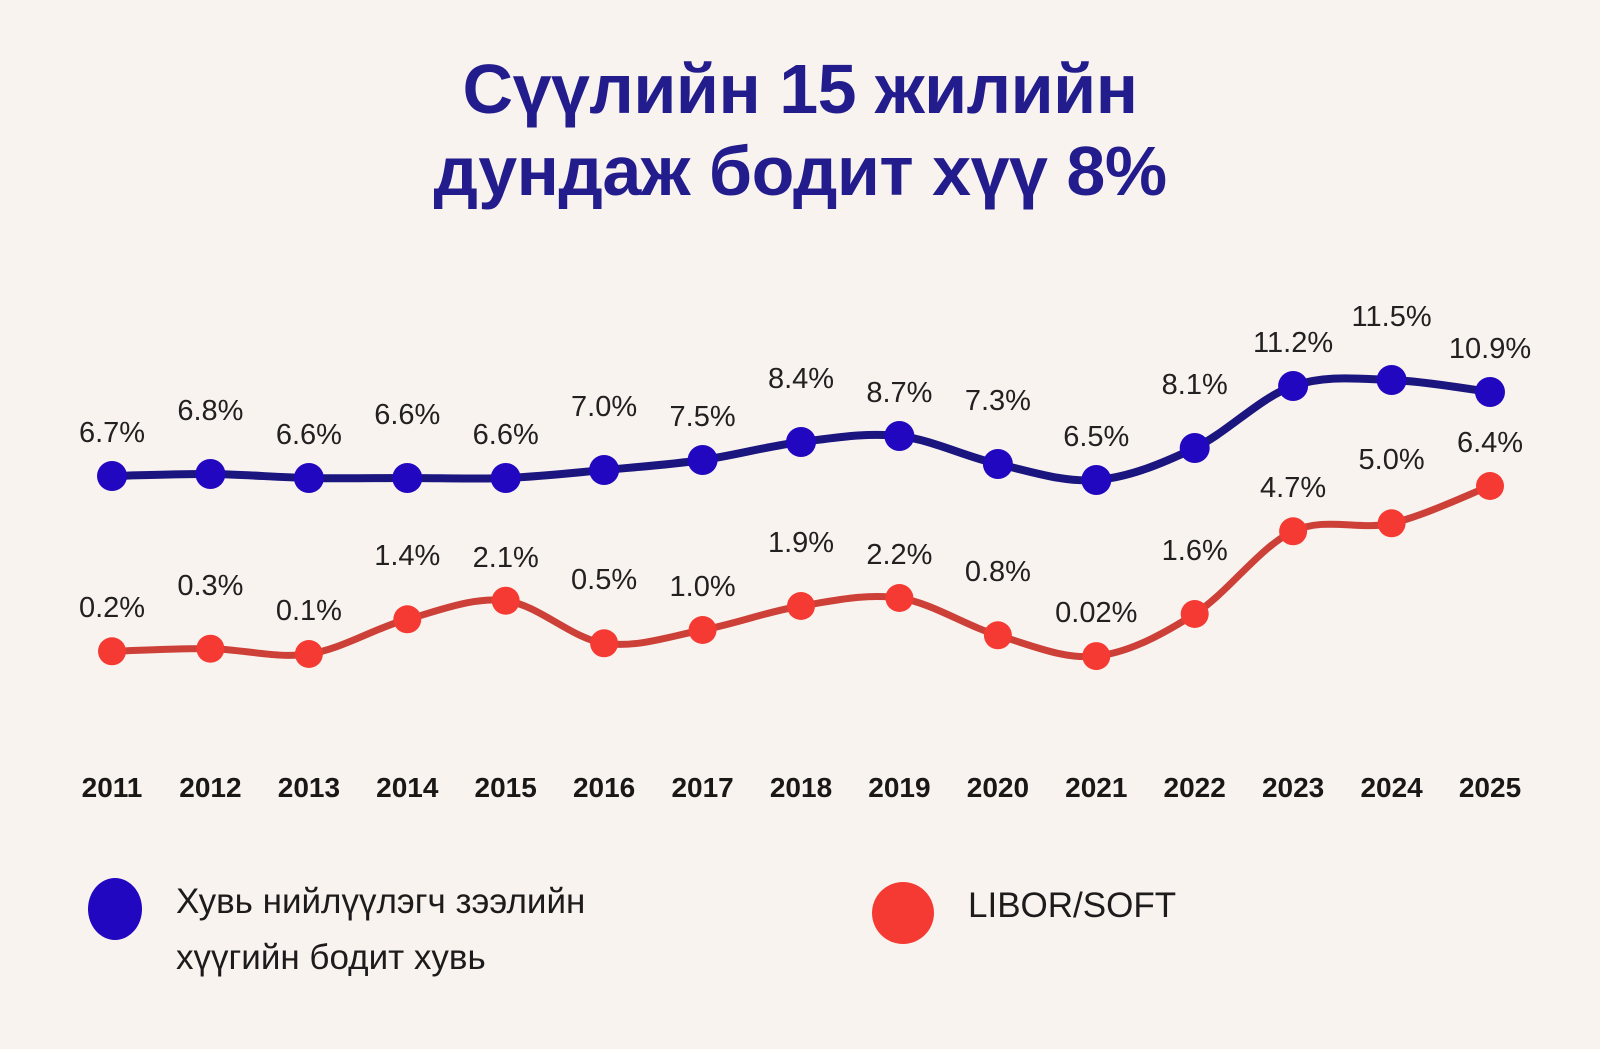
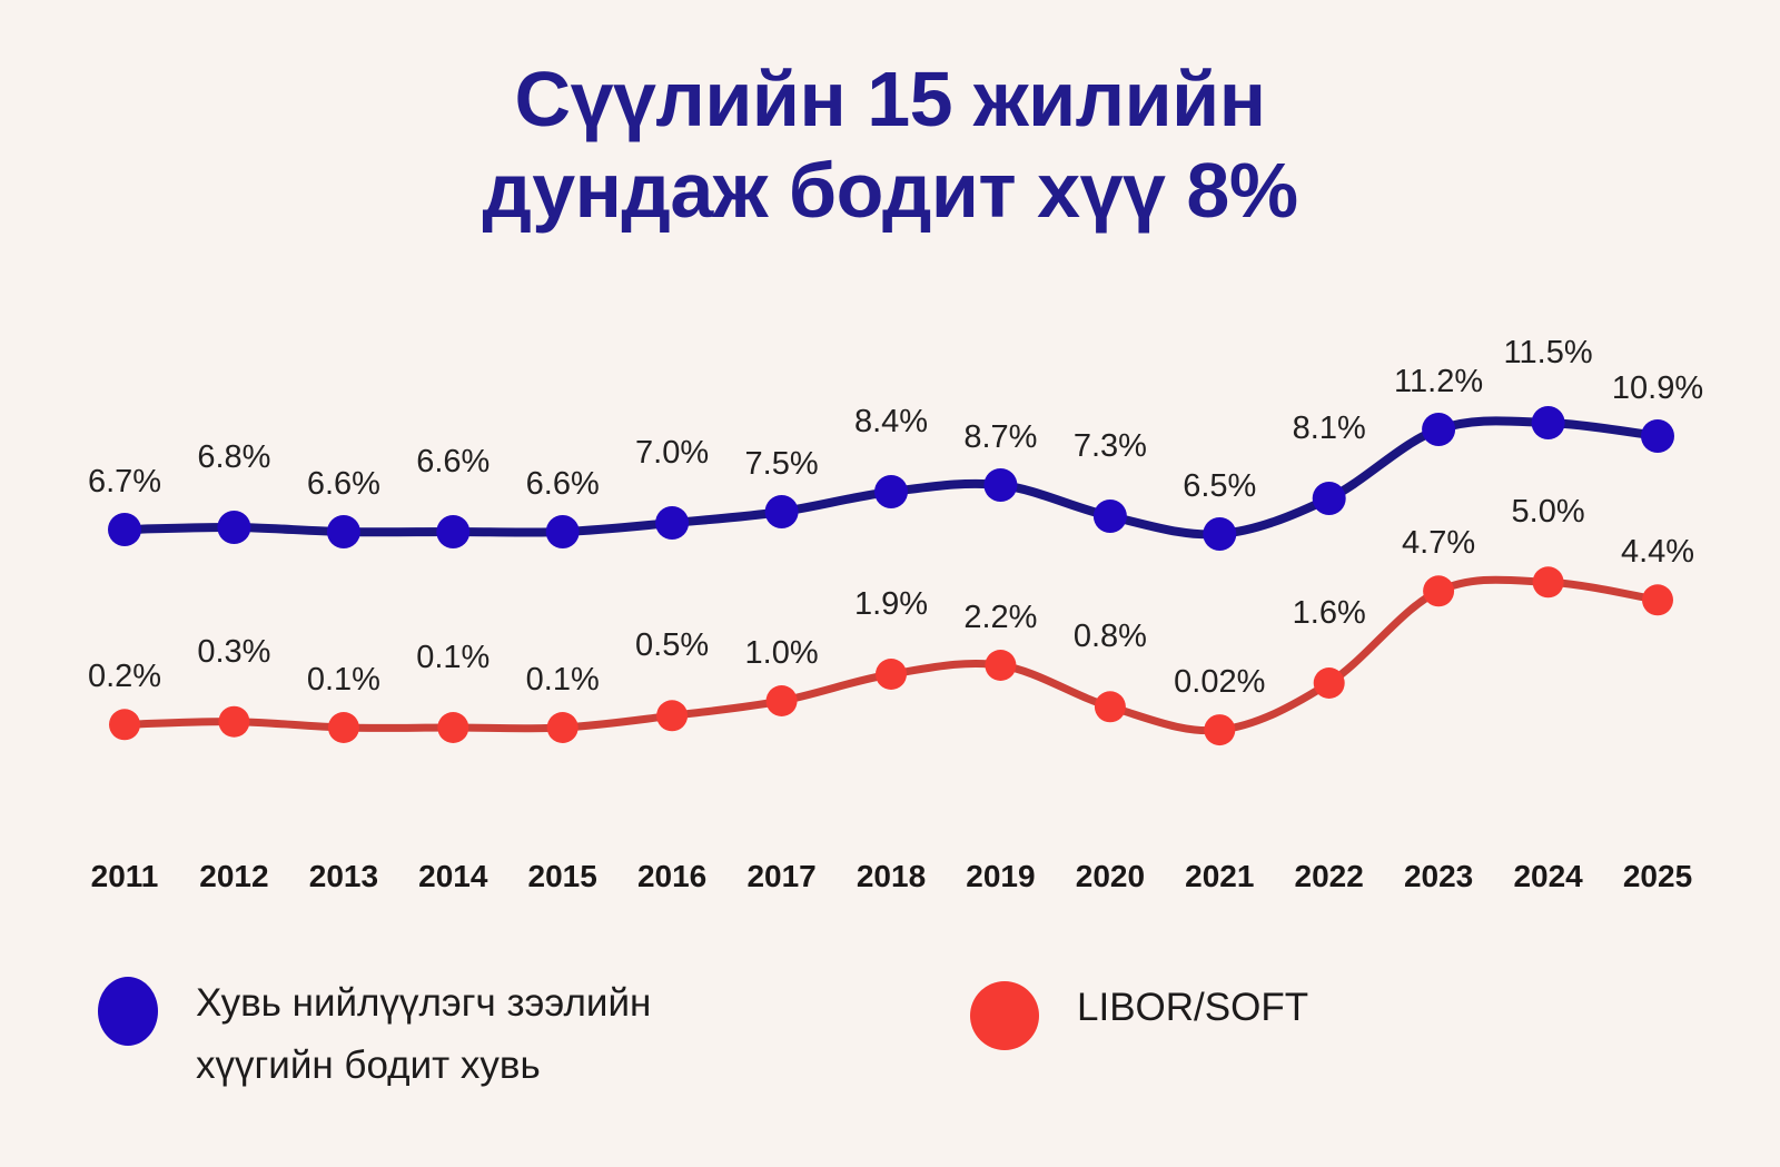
LIBOR/SOFT/2014: 1.4% -> 0.1%
LIBOR/SOFT/2015: 2.1% -> 0.1%
LIBOR/SOFT/2025: 6.4% -> 4.4%
